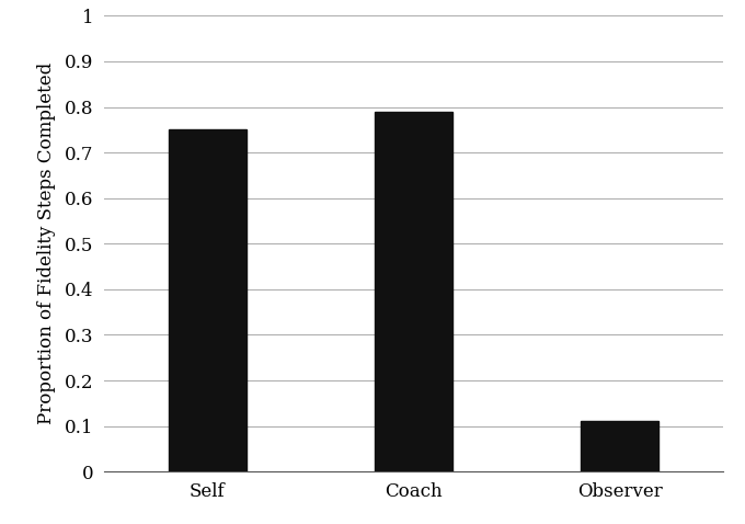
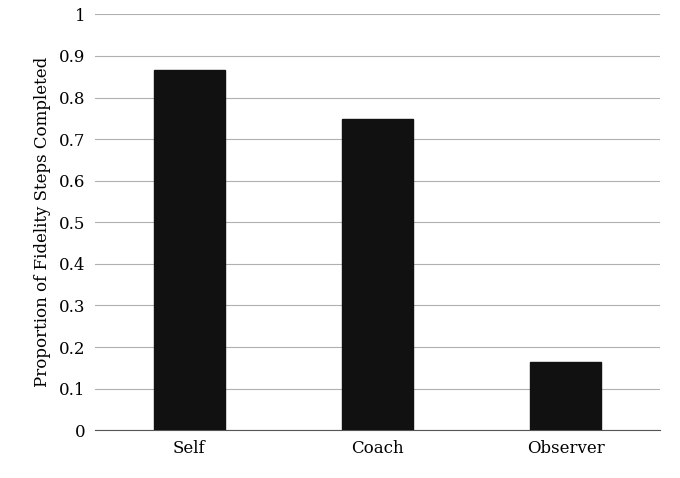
Self: 0.750 -> 0.865
Coach: 0.790 -> 0.748
Observer: 0.110 -> 0.163
